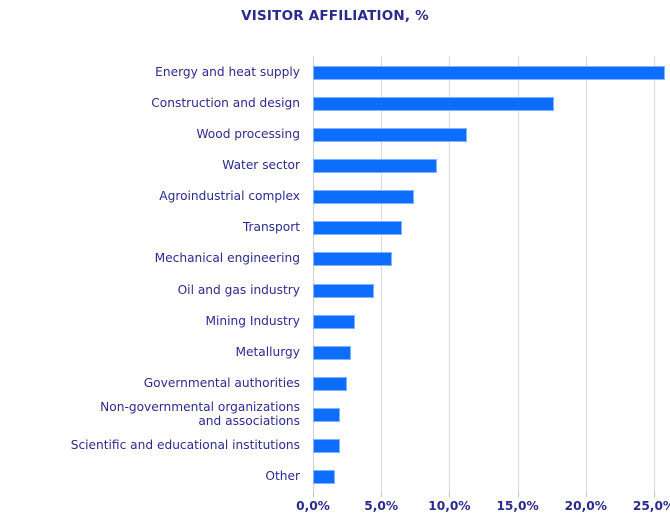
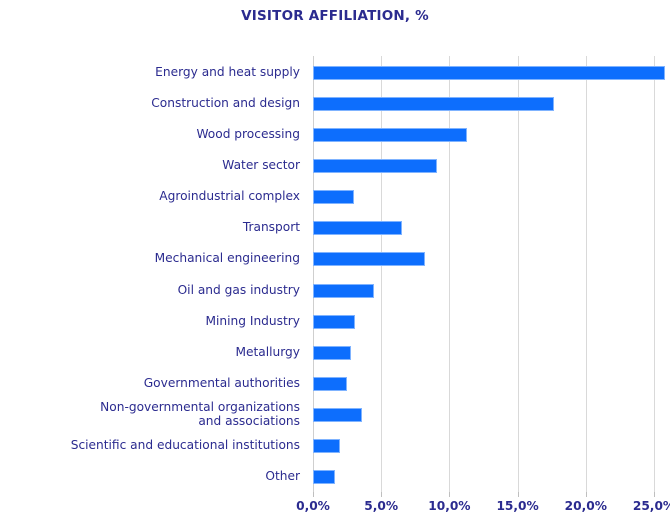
Agroindustrial complex: 7,4% -> 3,0%
Mechanical engineering: 5,8% -> 8,2%
Non-governmental organizations and associations: 2,0% -> 3,6%
